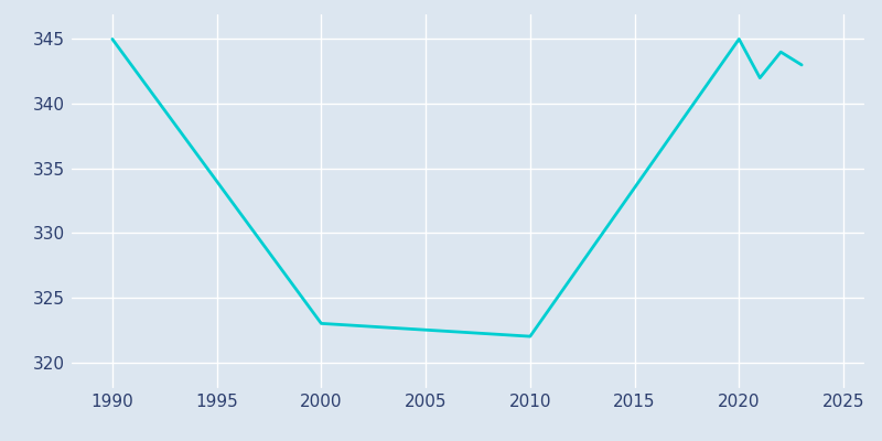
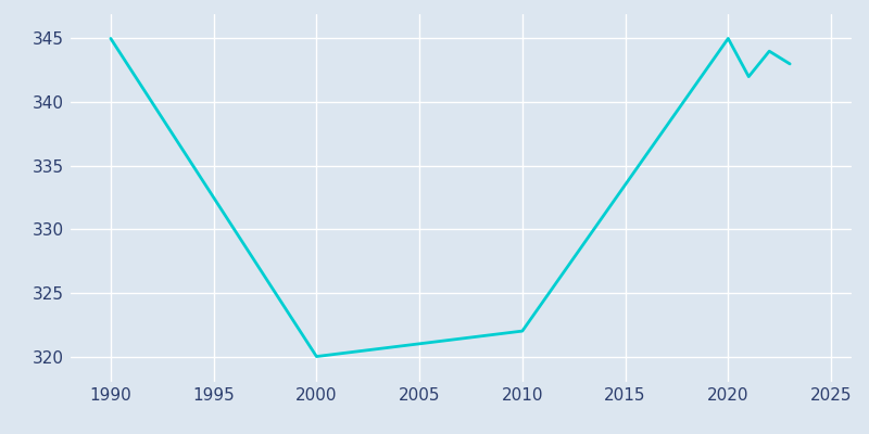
2000: 323 -> 320
